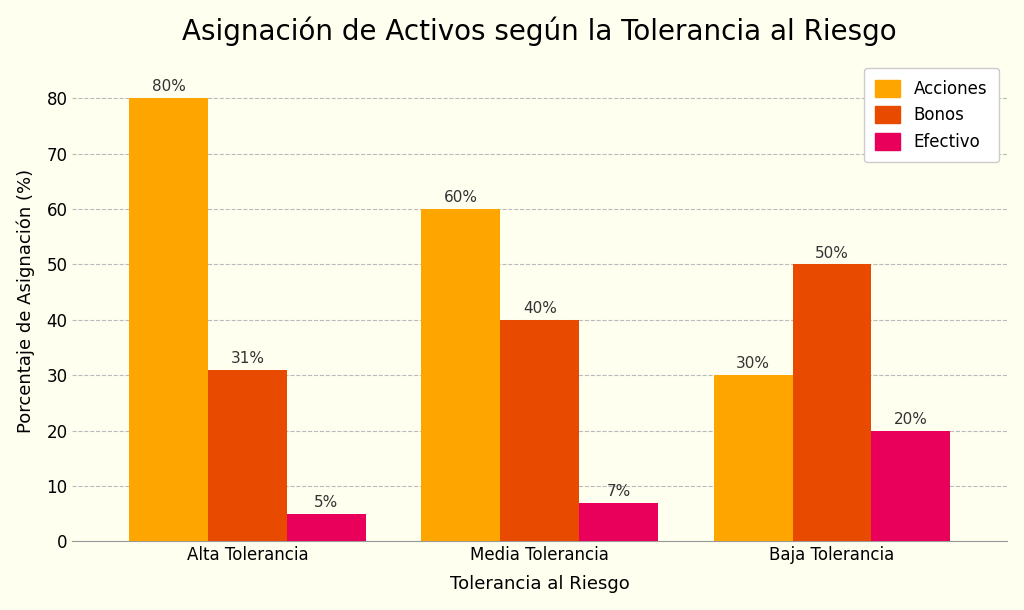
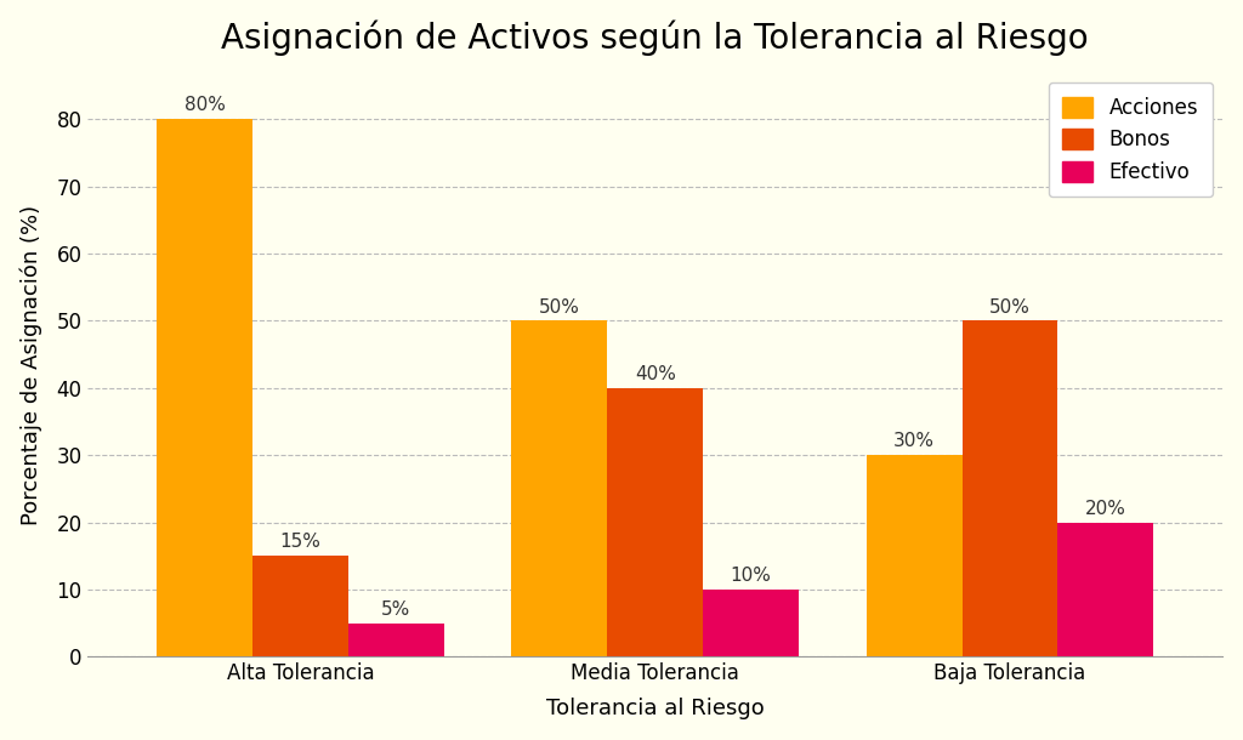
Bonos/Alta Tolerancia: 31% -> 15%
Acciones/Media Tolerancia: 60% -> 50%
Efectivo/Media Tolerancia: 7% -> 10%
